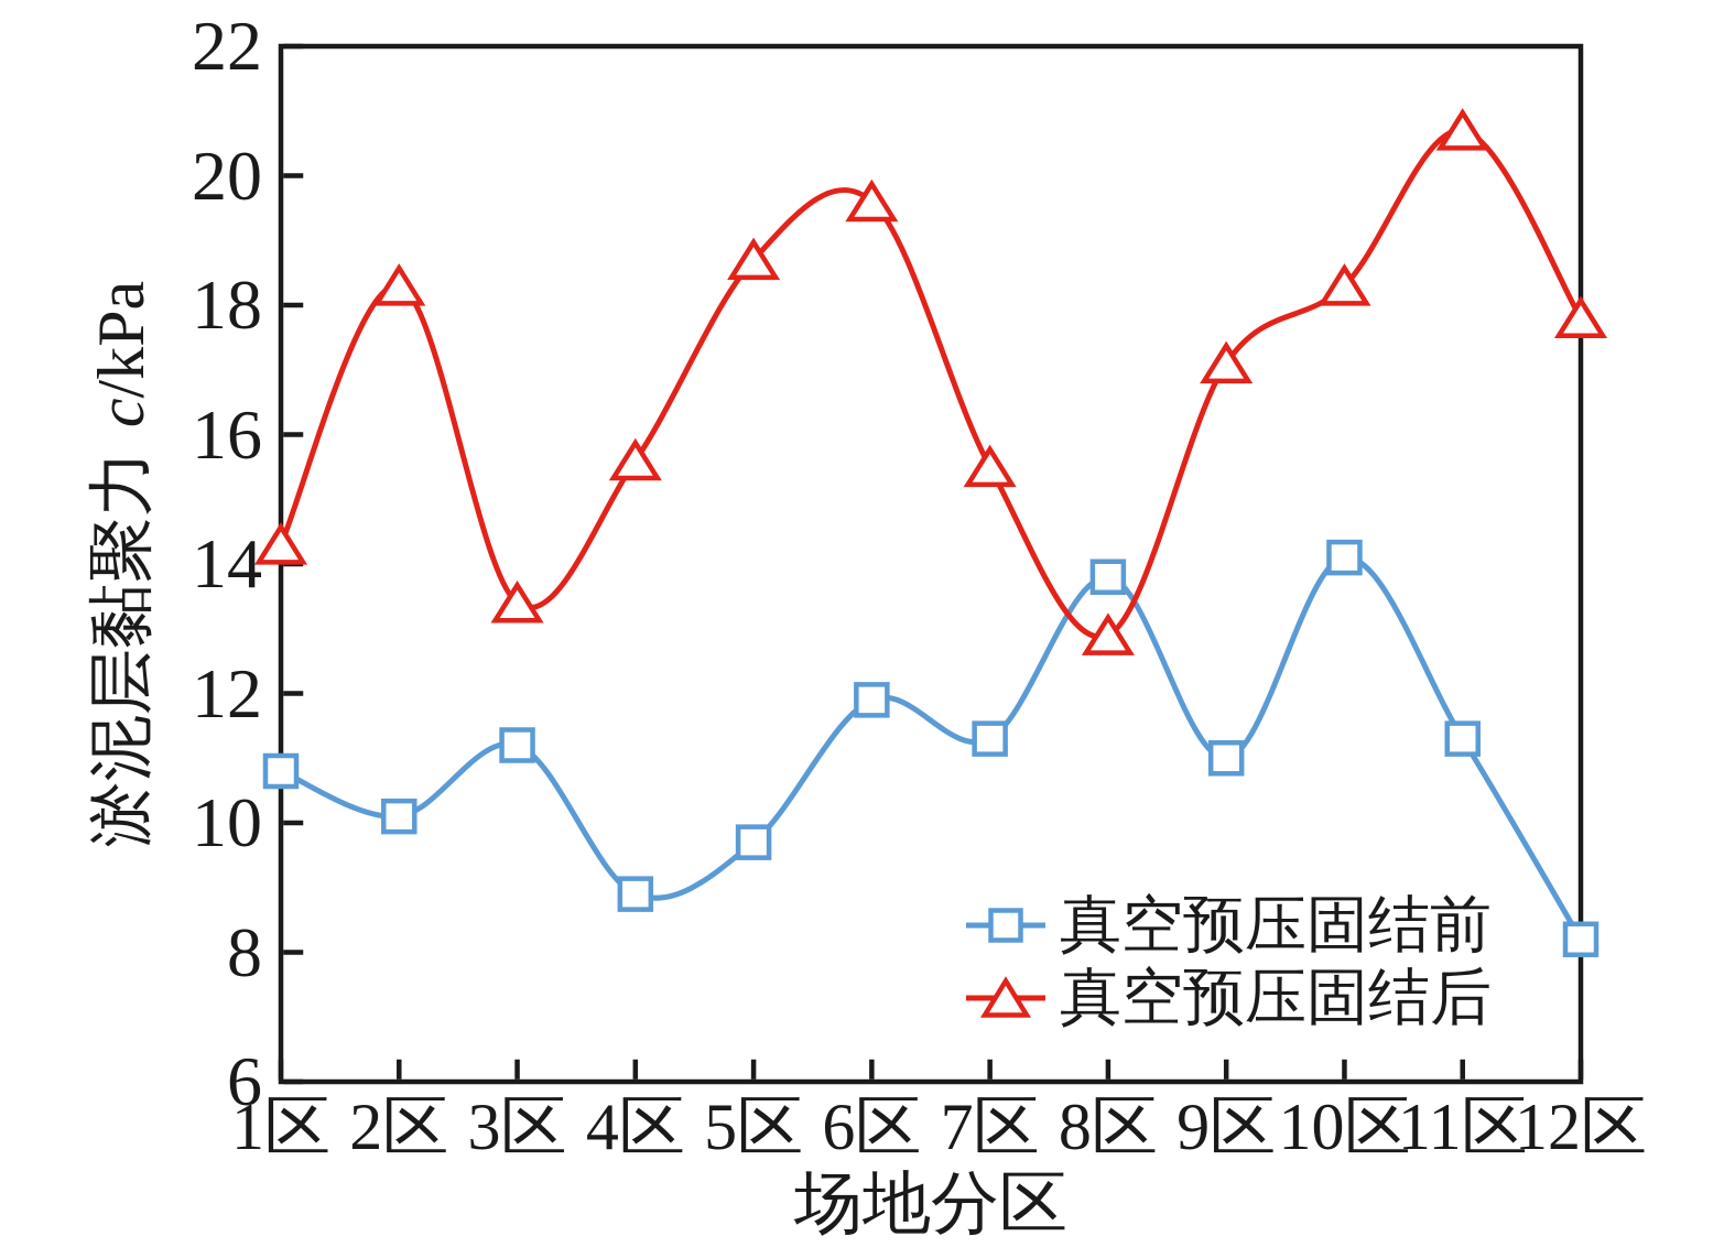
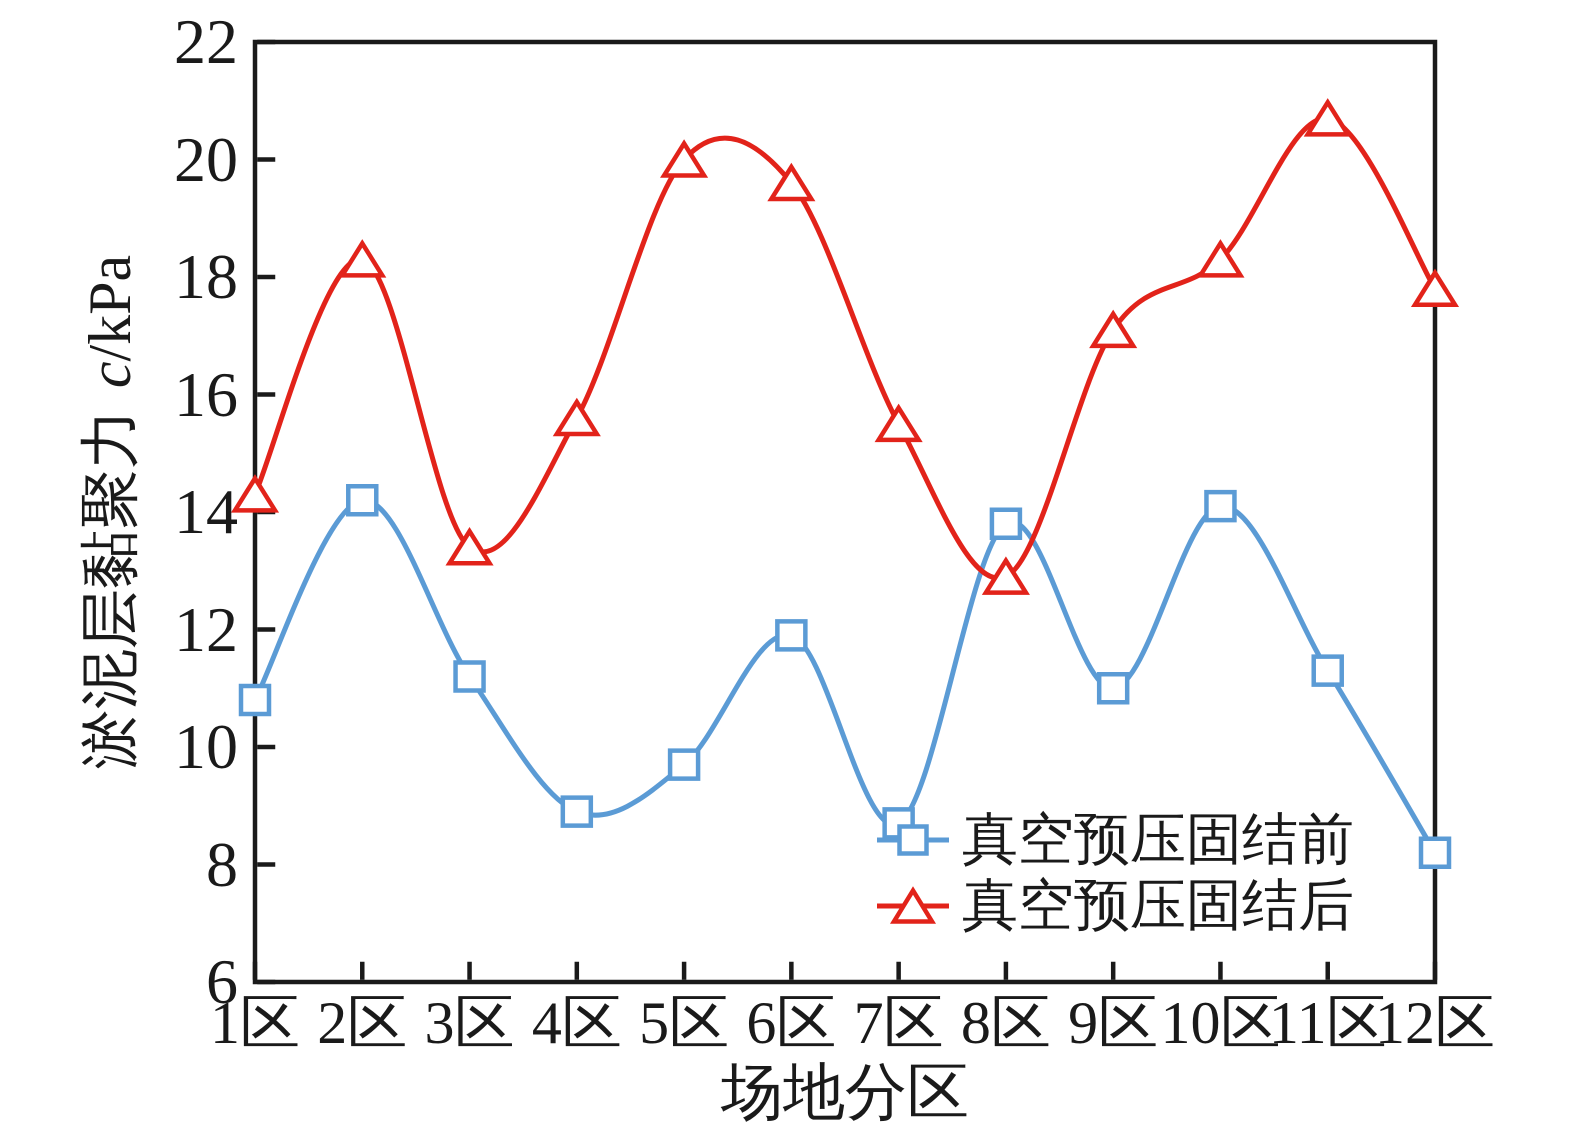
真空预压固结前/2区: 10.1 -> 14.2
真空预压固结后/5区: 18.7 -> 20.0
真空预压固结前/7区: 11.3 -> 8.7
